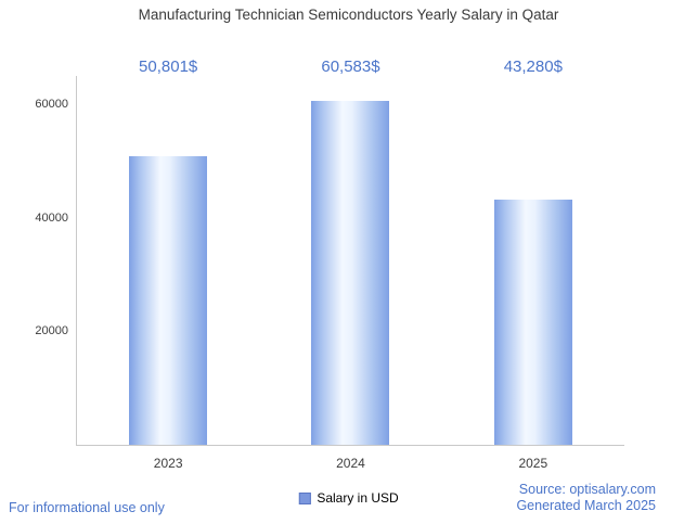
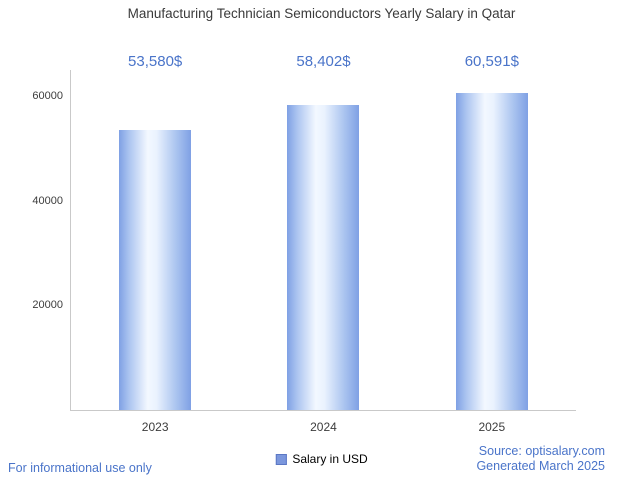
2023: 50,801 -> 53,580
2024: 60,583 -> 58,402
2025: 43,280 -> 60,591
